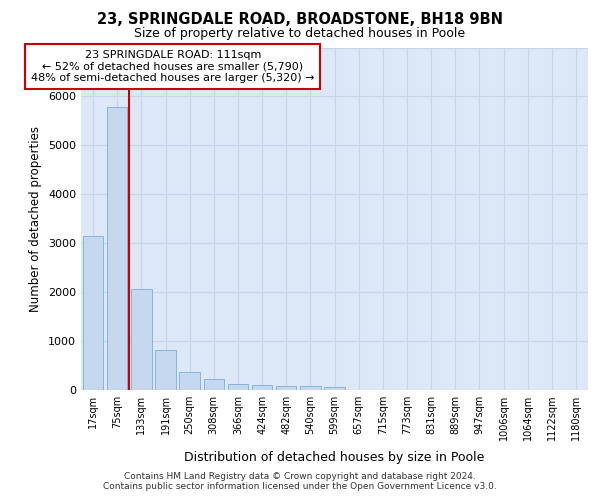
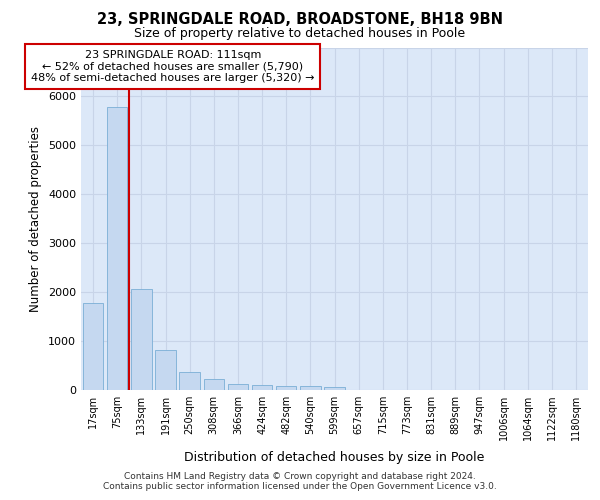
17sqm: 3150 -> 1780
